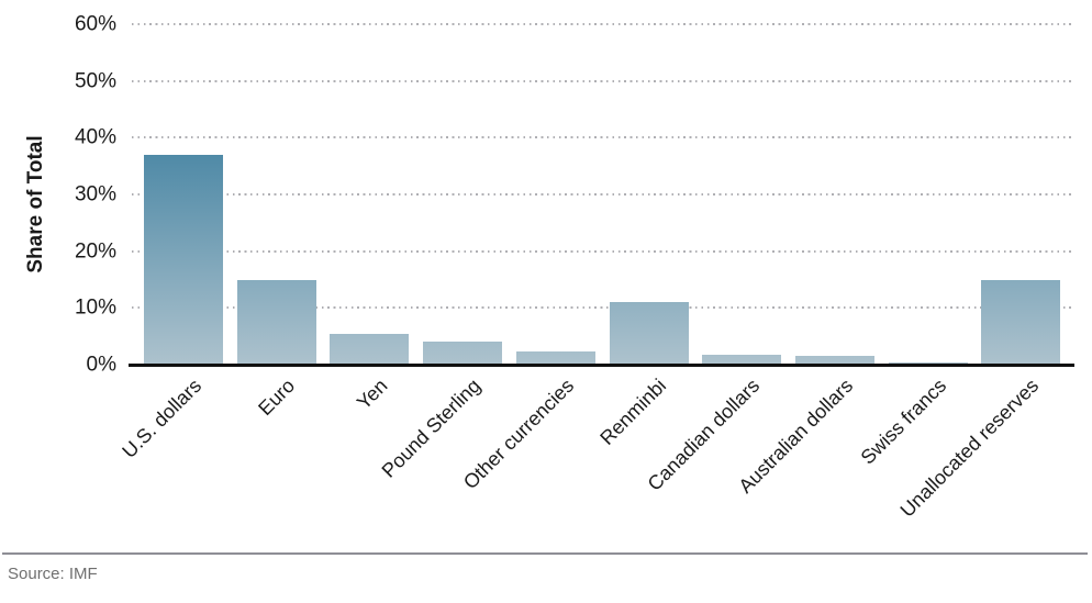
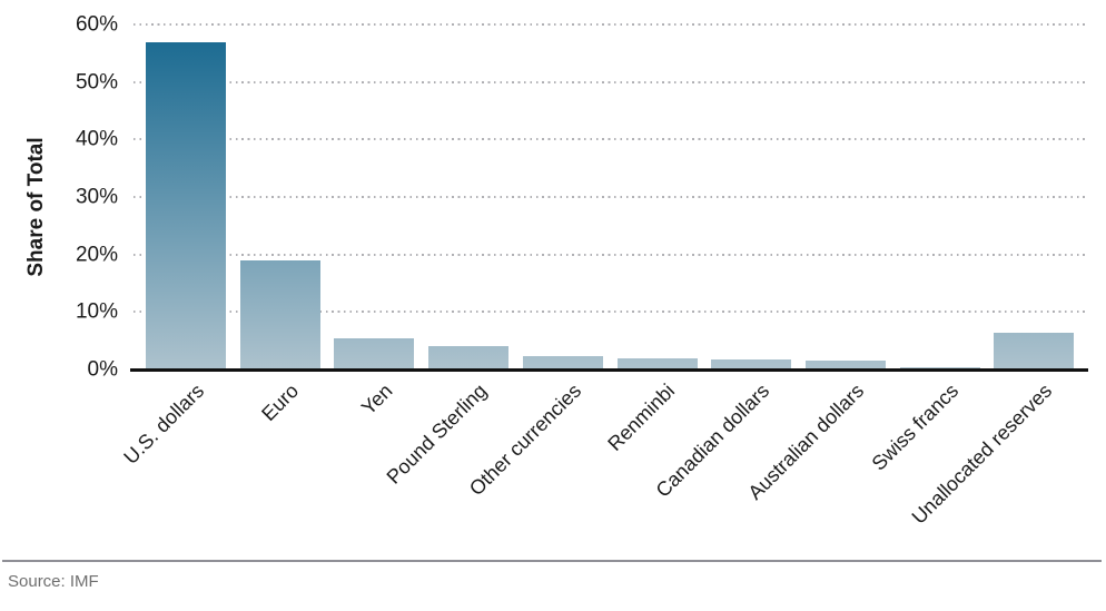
U.S. dollars: 37% -> 57%
Euro: 15% -> 19%
Renminbi: 11% -> 2%
Unallocated reserves: 15% -> 6%
